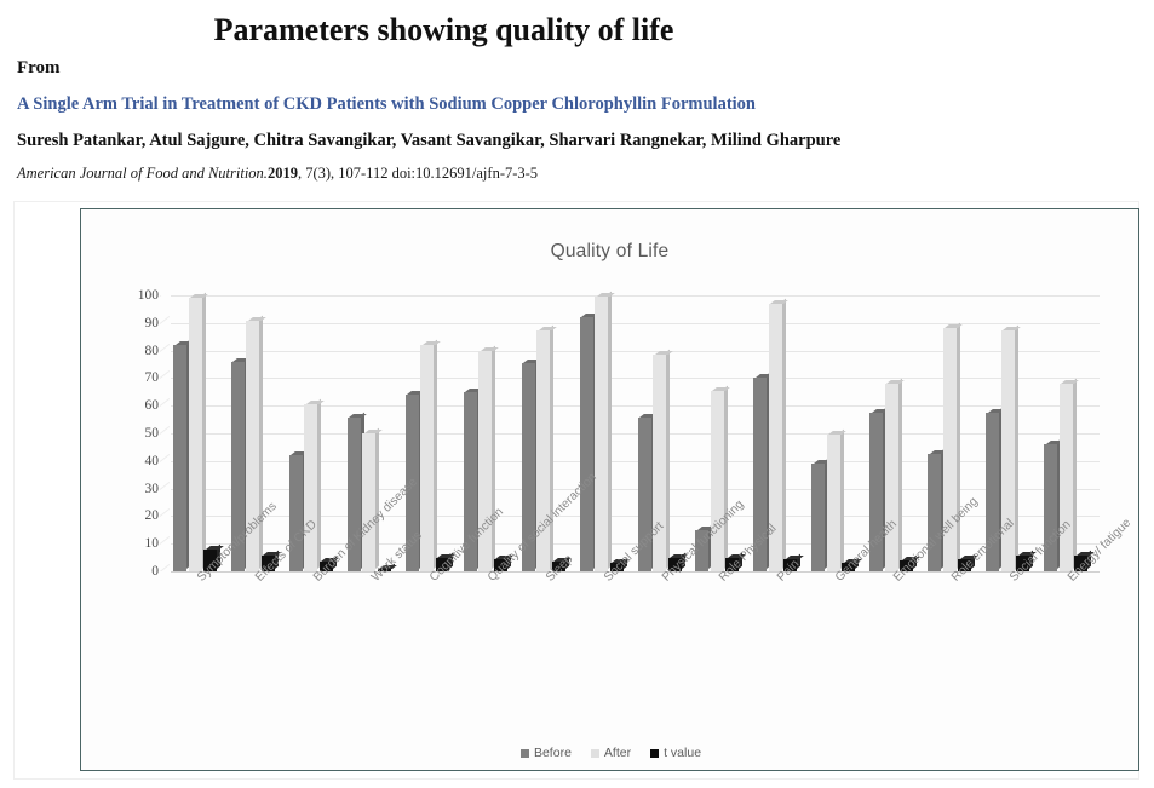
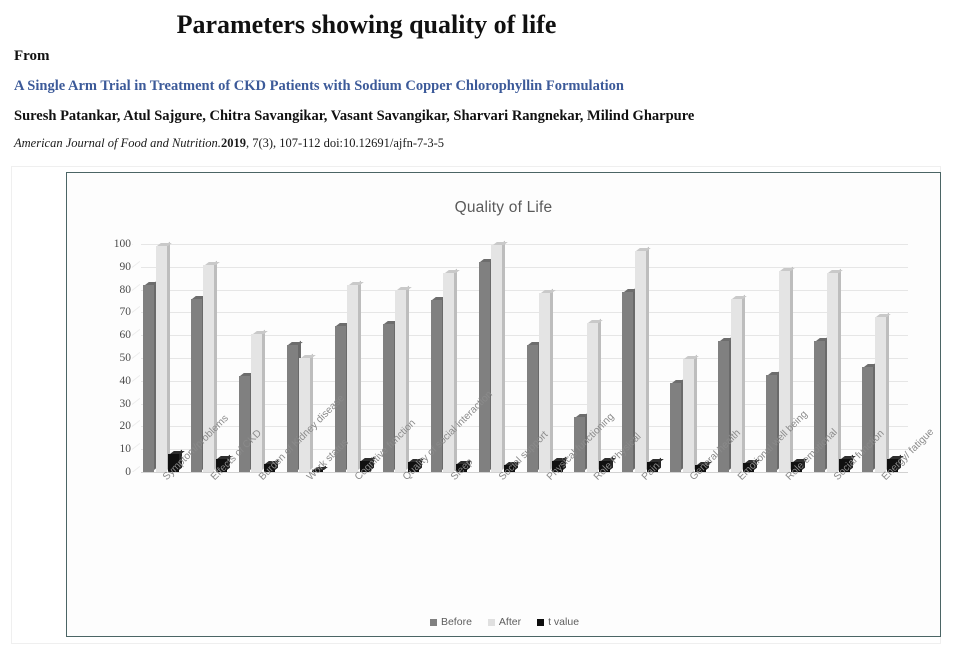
Before/Role Physical: 15 -> 24
Before/Pain: 70 -> 79
After/Emotional well being: 68 -> 76
